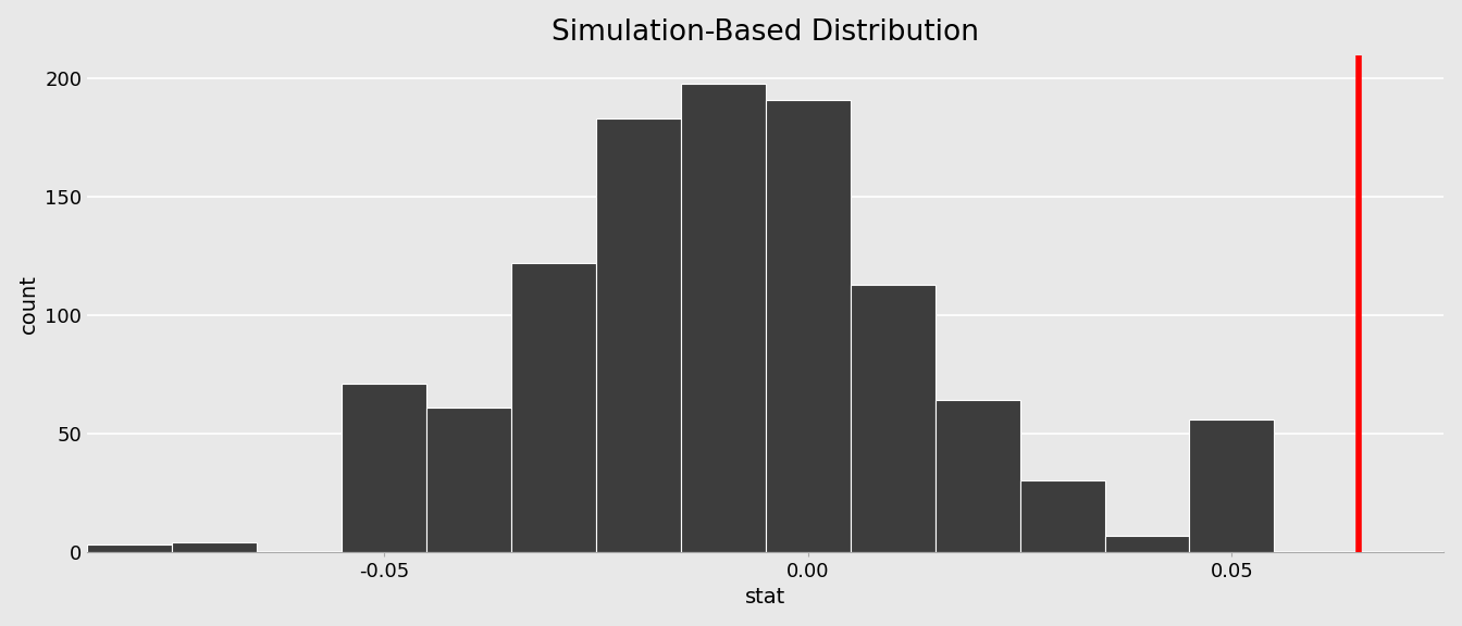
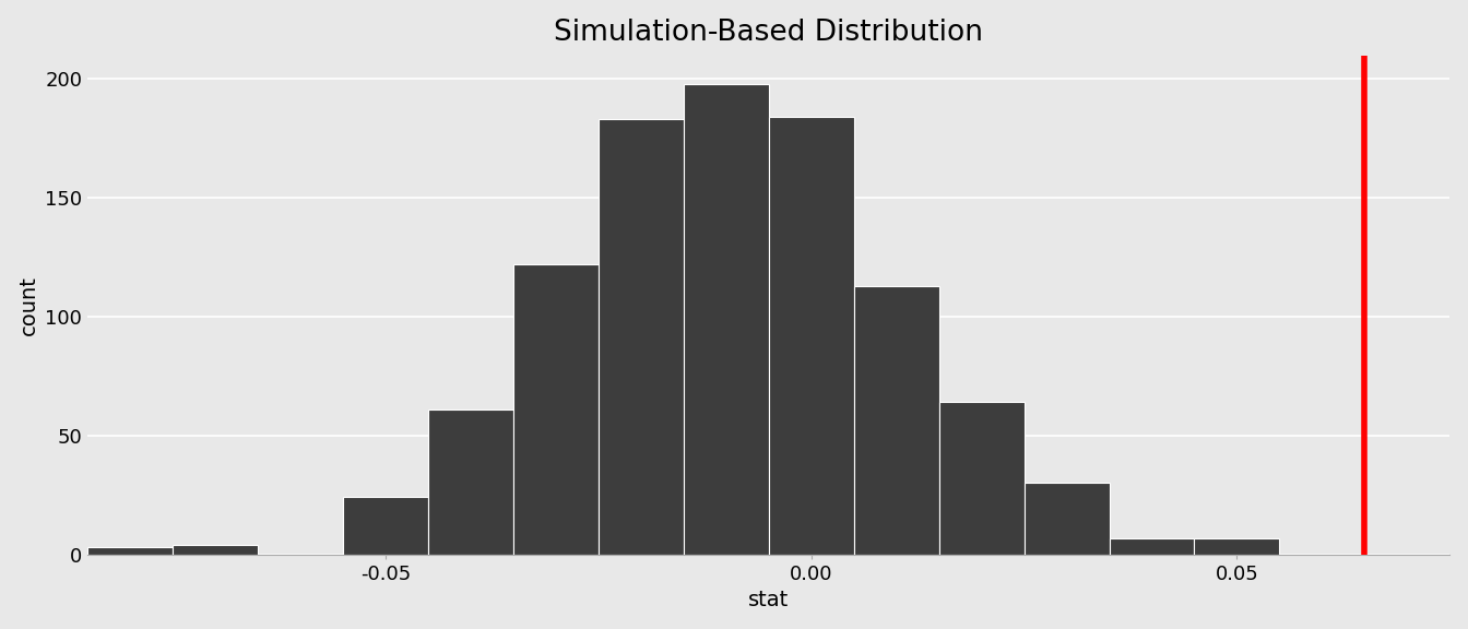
-0.05: 71 -> 24
0.00: 191 -> 184
0.05: 56 -> 7
